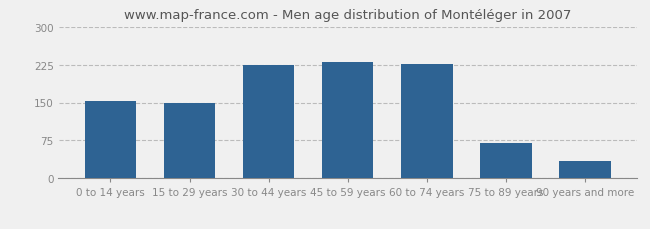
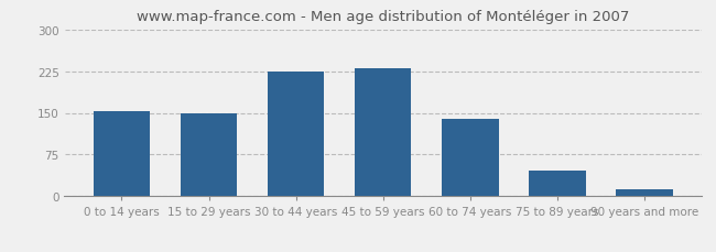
60 to 74 years: 226 -> 140
75 to 89 years: 70 -> 47
90 years and more: 34 -> 13
